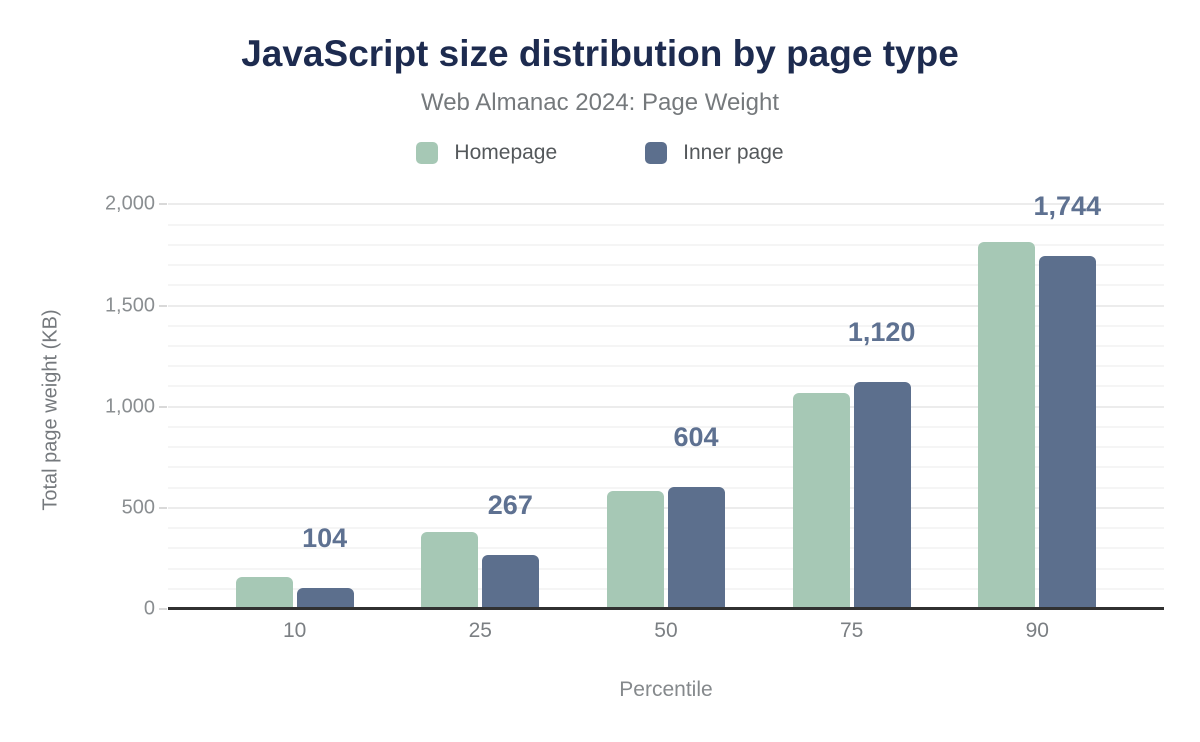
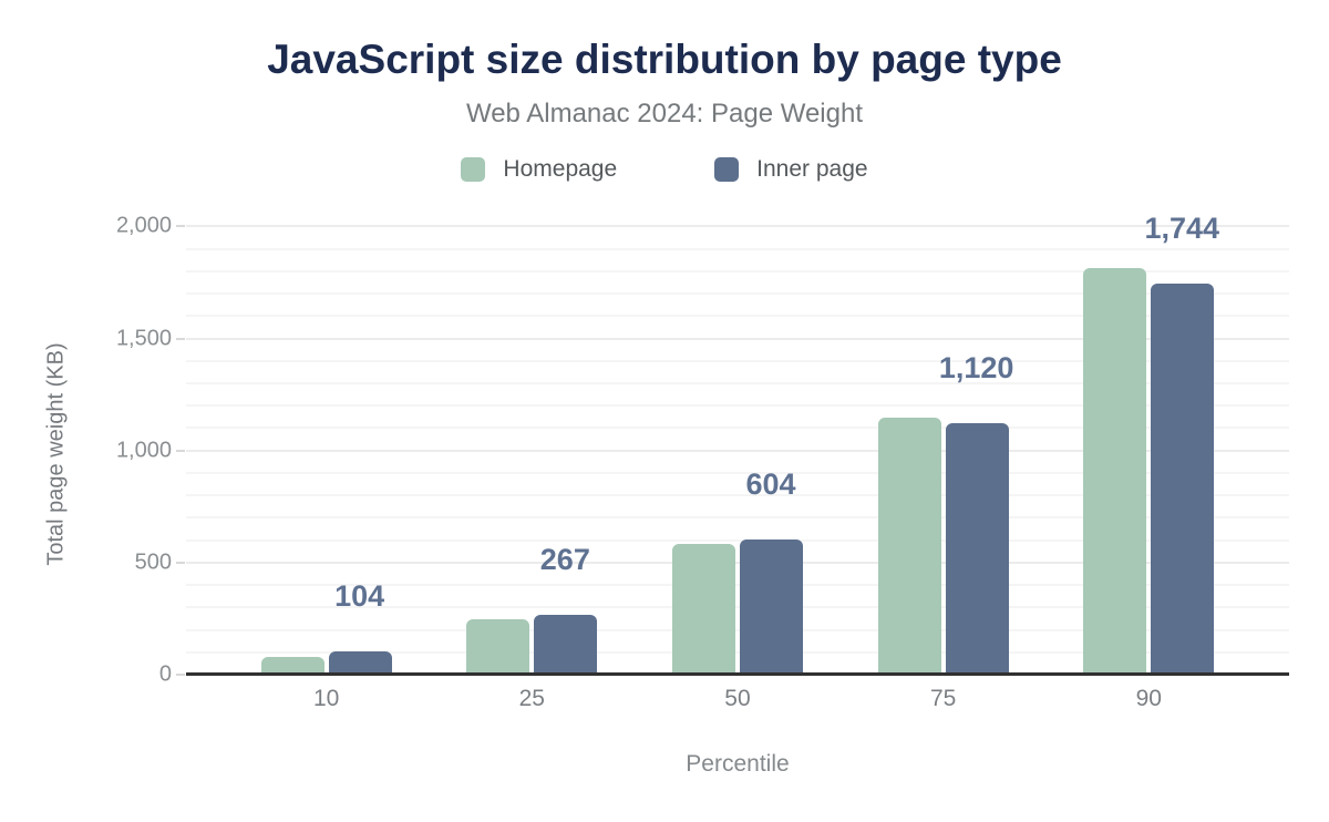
Homepage/10: 160 -> 80
Homepage/25: 380 -> 240
Homepage/75: 1070 -> 1150
